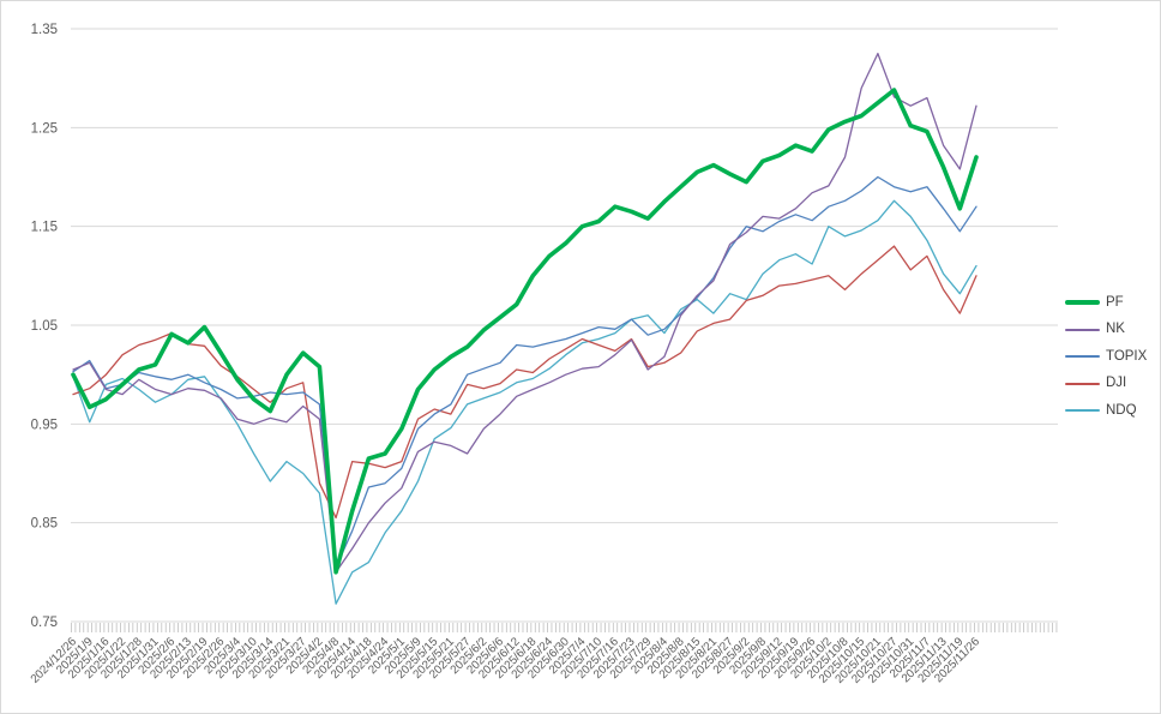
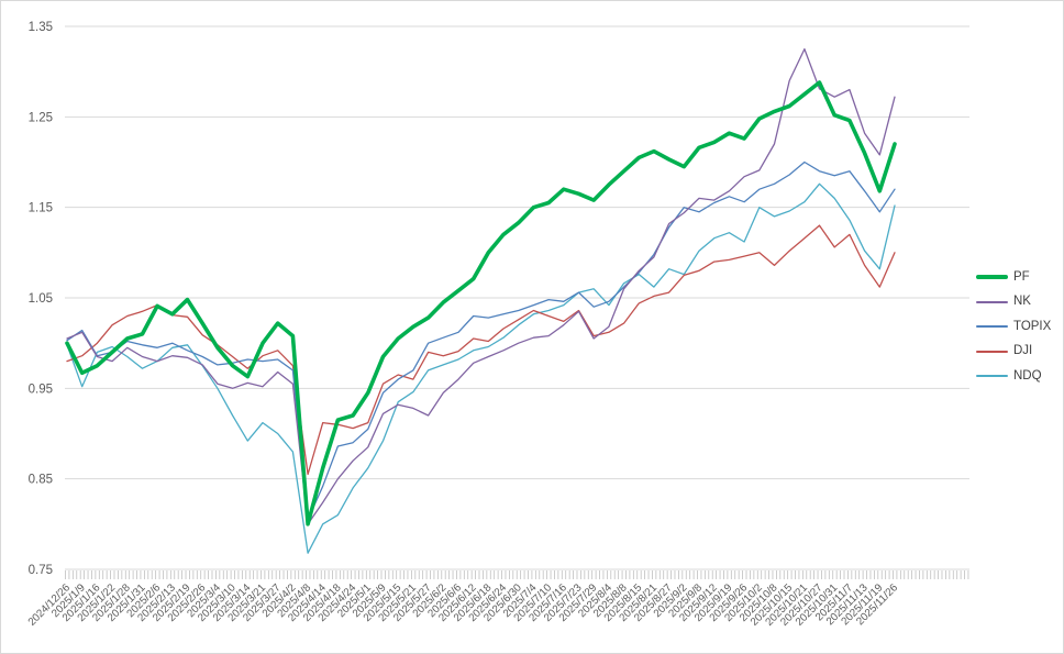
DJI/2025/4/2: 0.89 -> 0.97
NDQ/2025/11/26: 1.11 -> 1.15
